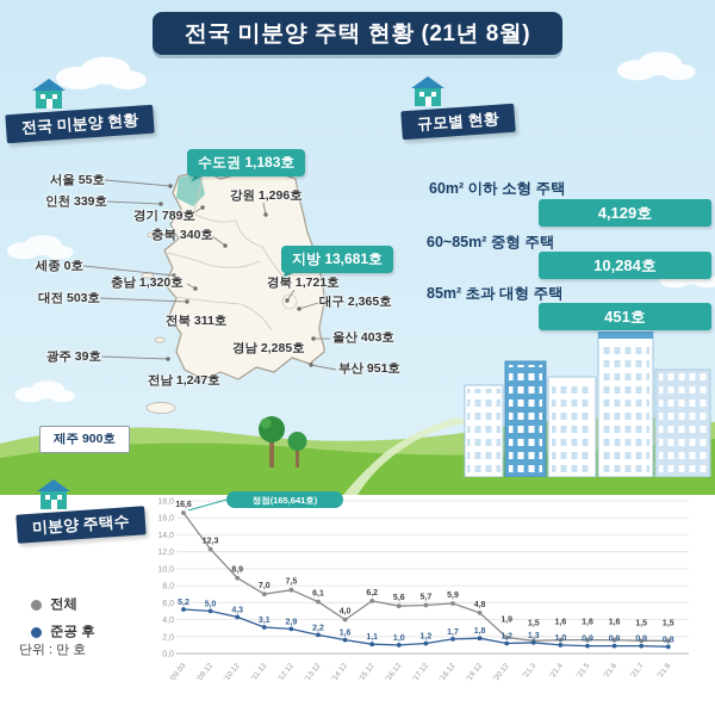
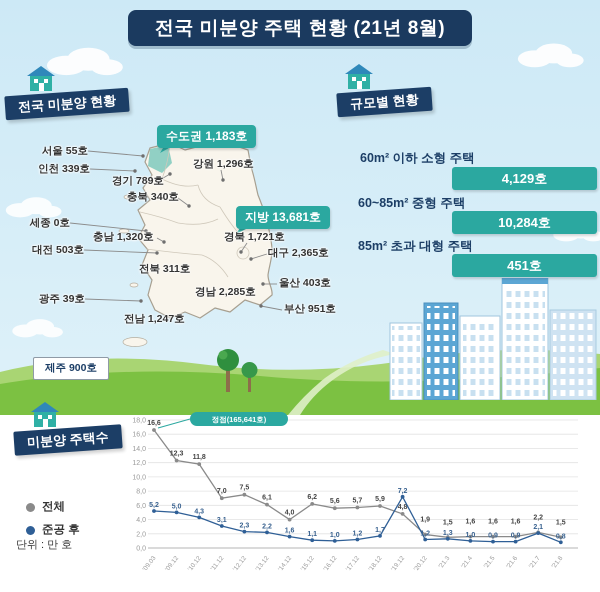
전체/'10.12: 8,9 -> 11,8
준공 후/'12.12: 2,9 -> 2,3
준공 후/'19.12: 1,8 -> 7,2
전체/'21.7: 1,5 -> 2,2
준공 후/'21.7: 0,9 -> 2,1
